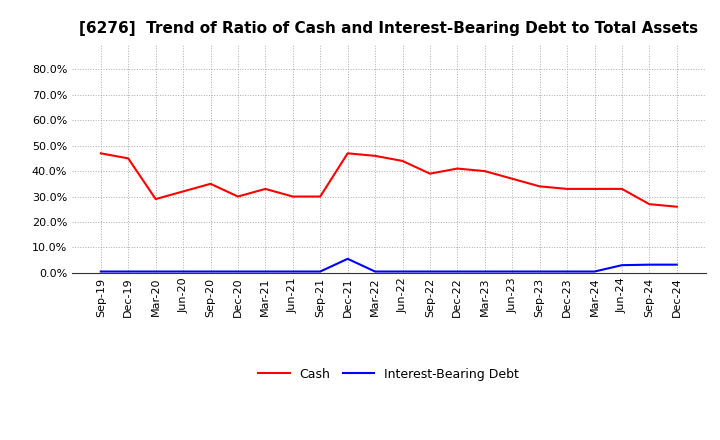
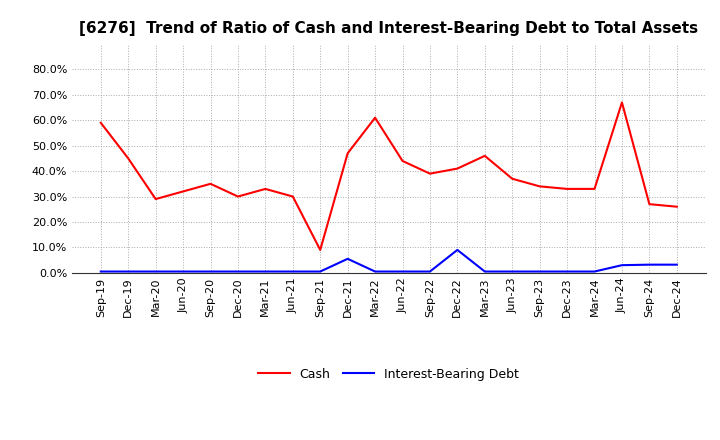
Cash/Sep-19: 47% -> 59%
Cash/Sep-21: 30% -> 9%
Cash/Mar-22: 46% -> 61%
Interest-Bearing Debt/Dec-22: 0.5% -> 9.0%
Cash/Mar-23: 40% -> 46%
Cash/Jun-24: 33% -> 67%
